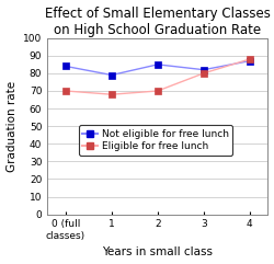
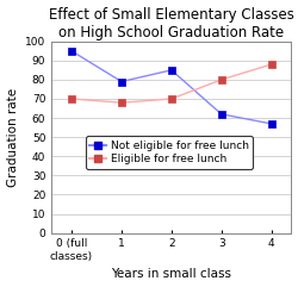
Not eligible for free lunch/0 (full classes): 84 -> 95
Not eligible for free lunch/3: 82 -> 62
Not eligible for free lunch/4: 87 -> 57
